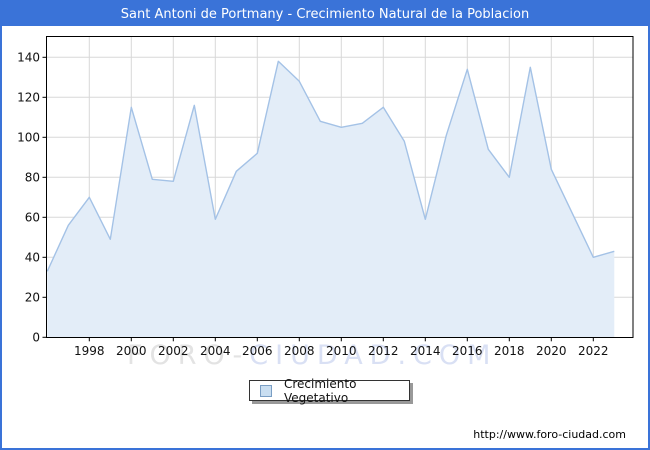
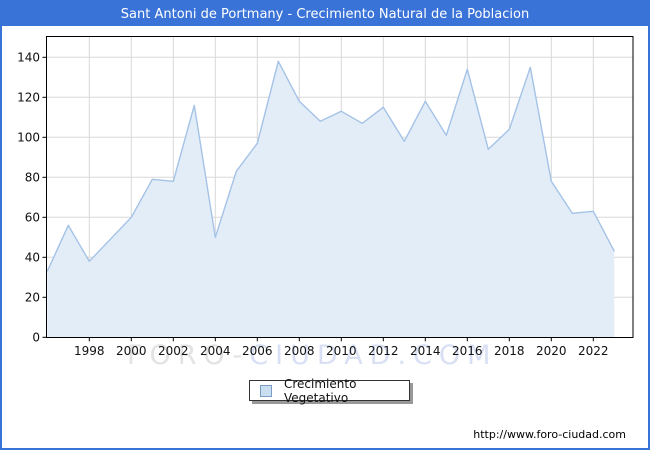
1998: 70 -> 38
2000: 115 -> 60
2004: 59 -> 50
2006: 92 -> 97
2008: 128 -> 118
2010: 105 -> 113
2014: 59 -> 118
2018: 80 -> 104
2020: 84 -> 78
2022: 40 -> 63
